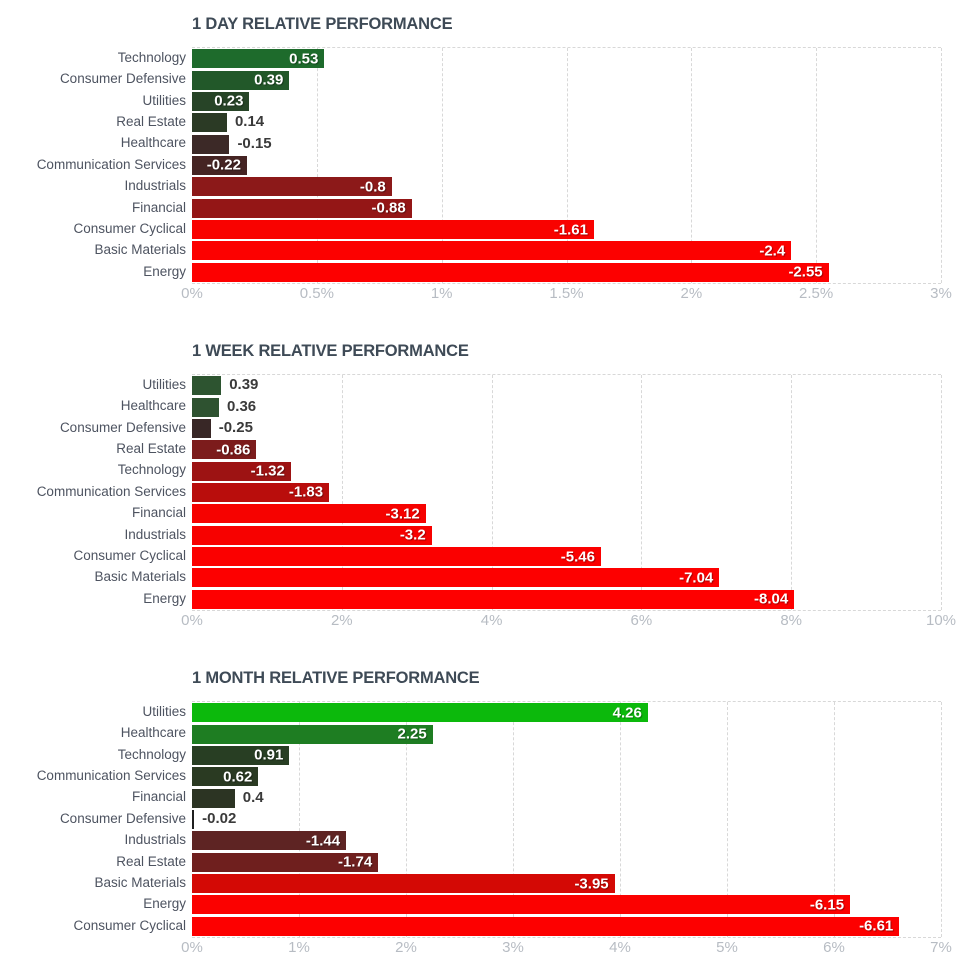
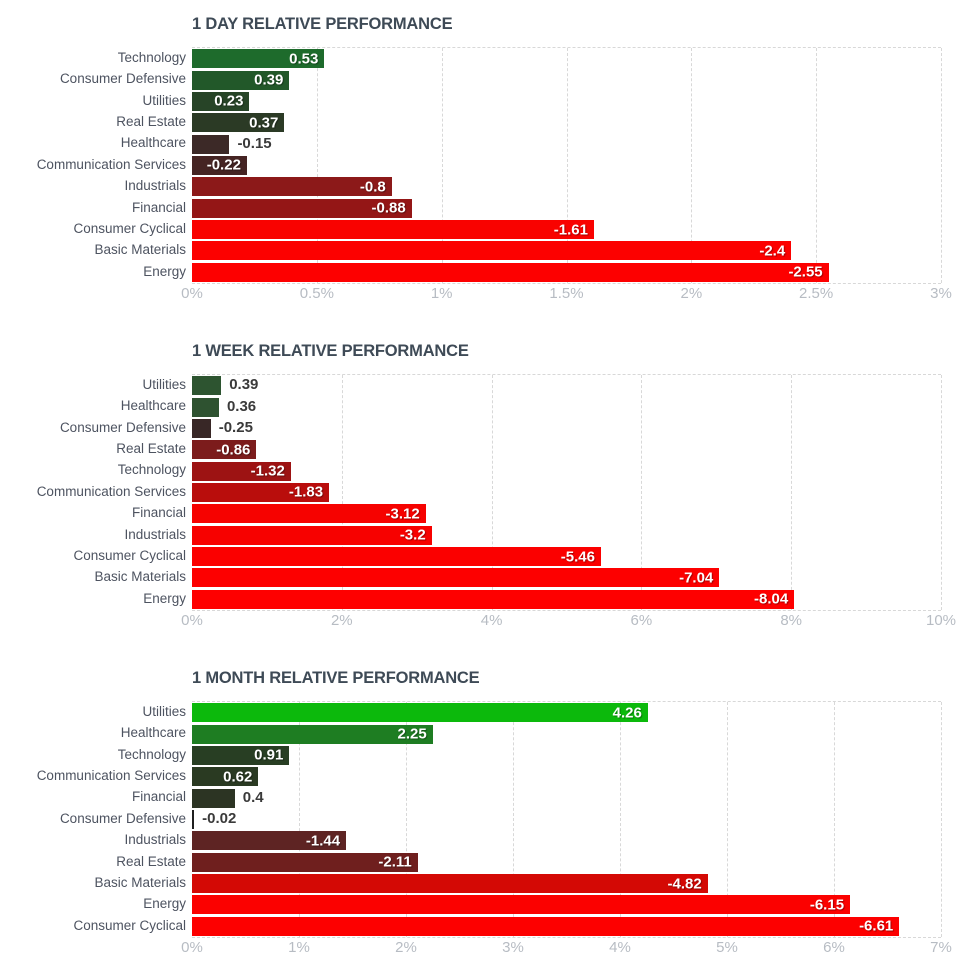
1 DAY RELATIVE PERFORMANCE/Real Estate: 0.14 -> 0.37
1 MONTH RELATIVE PERFORMANCE/Real Estate: -1.74 -> -2.11
1 MONTH RELATIVE PERFORMANCE/Basic Materials: -3.95 -> -4.82
